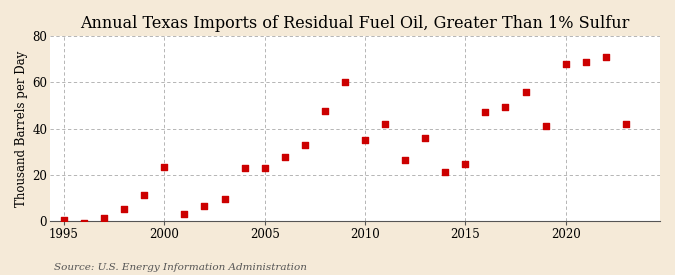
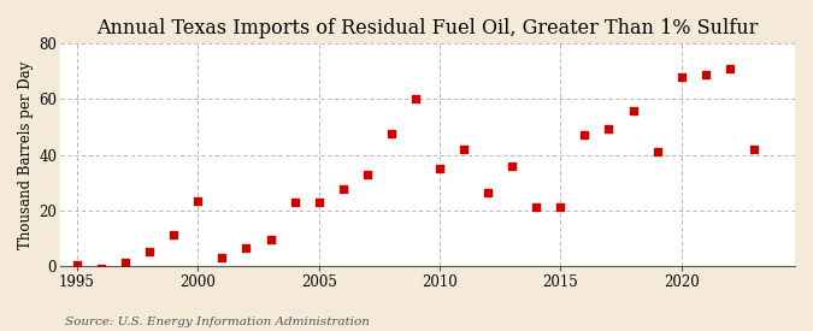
2015: 24.5 -> 21.0
